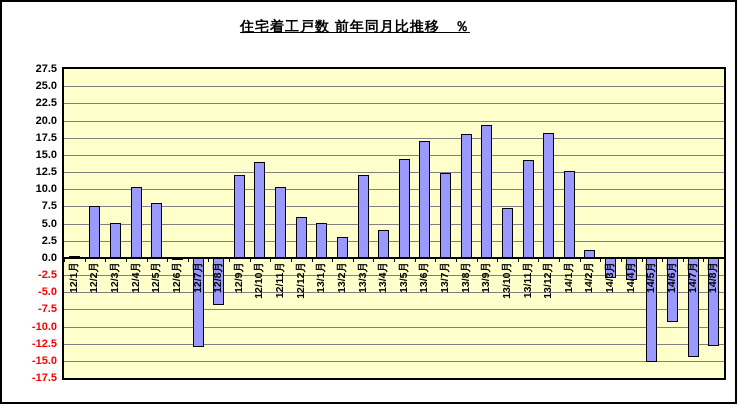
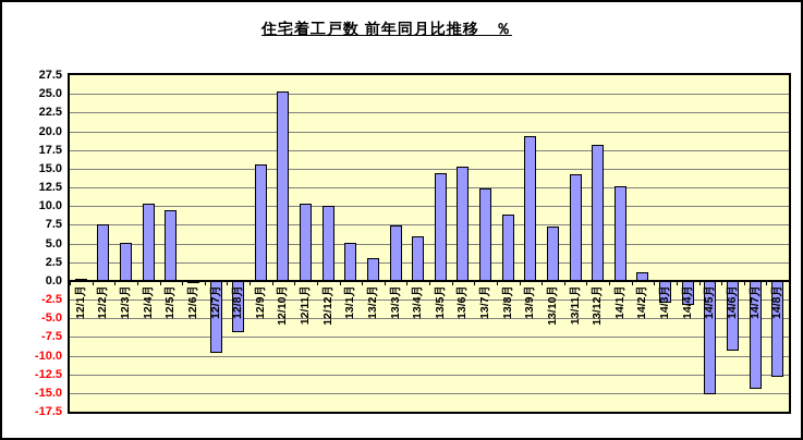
12/5月: 8 -> 10
12/7月: -13 -> -10
12/9月: 12 -> 16
12/10月: 14 -> 25
12/12月: 6 -> 10
13/3月: 12 -> 7
13/4月: 4 -> 6
13/6月: 17 -> 15
13/8月: 18 -> 9
